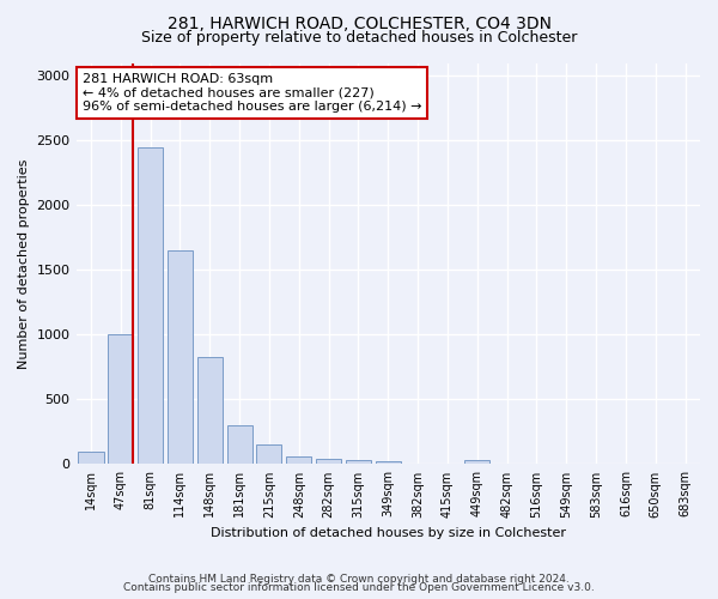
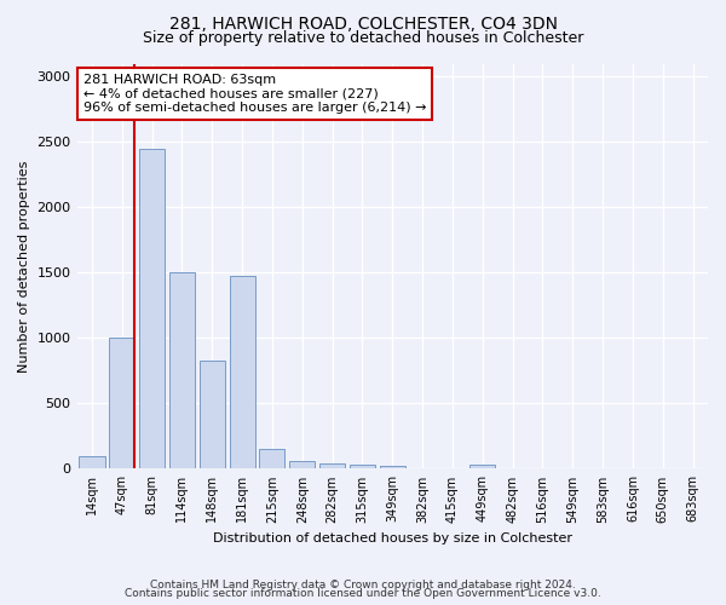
114sqm: 1650 -> 1500
181sqm: 300 -> 1480
